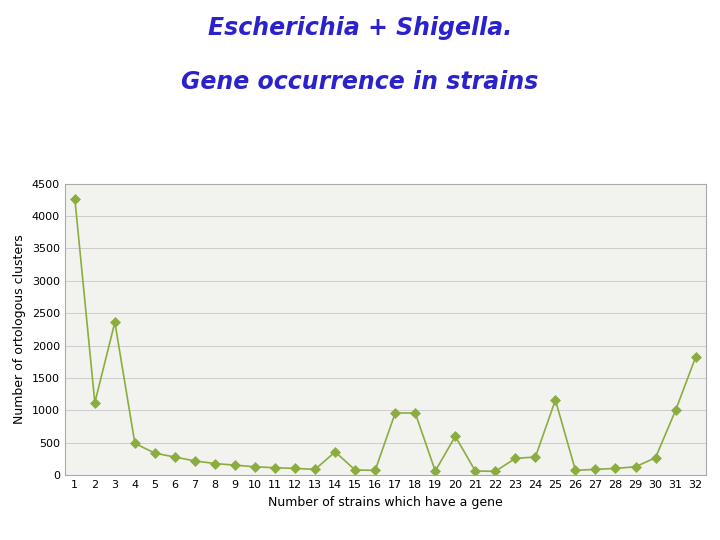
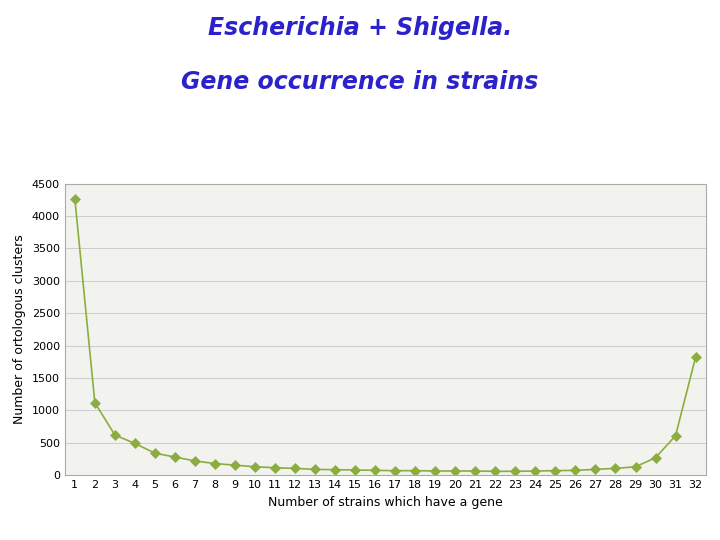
3: 2360 -> 620
14: 360 -> 80
17: 960 -> 70
18: 960 -> 70
20: 600 -> 60
23: 260 -> 60
24: 280 -> 60
25: 1160 -> 70
31: 1000 -> 610
